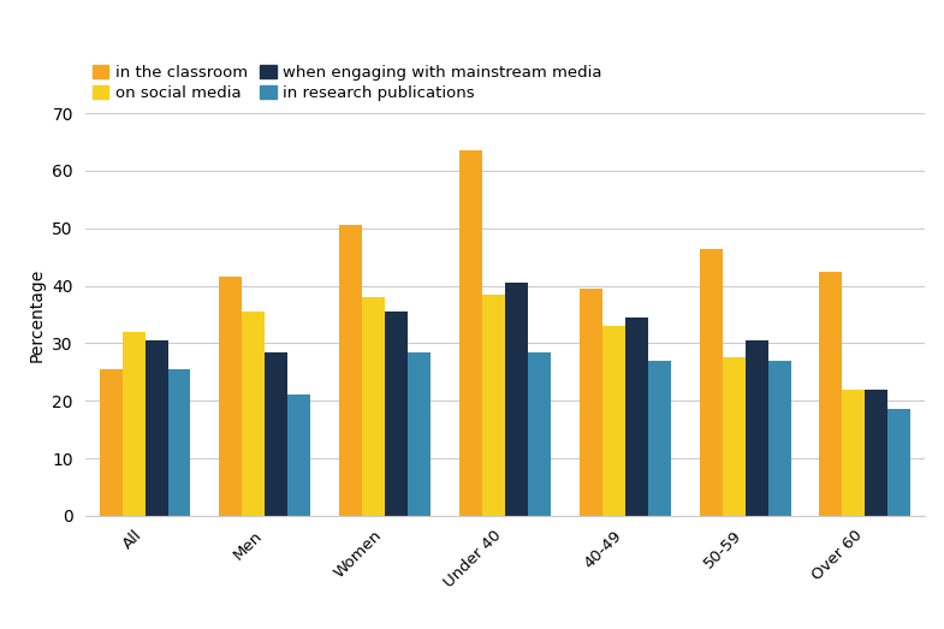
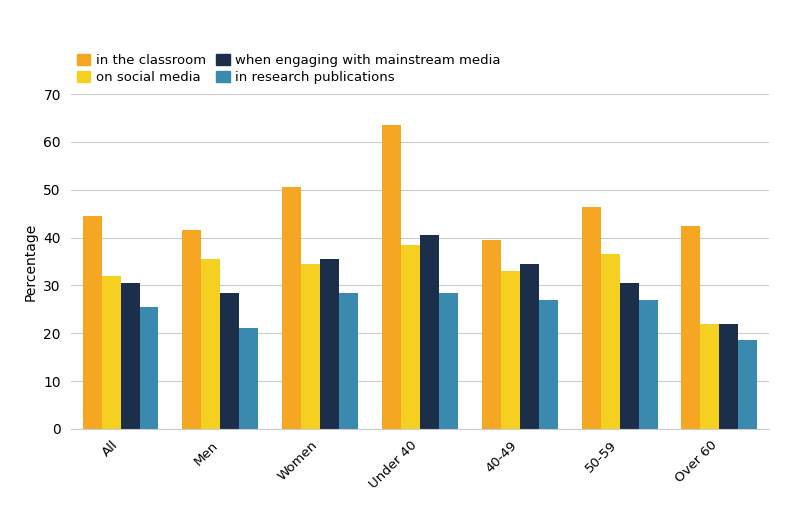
in the classroom/All: 25.5 -> 44.5
on social media/Women: 38.0 -> 34.5
on social media/50-59: 27.5 -> 36.5
